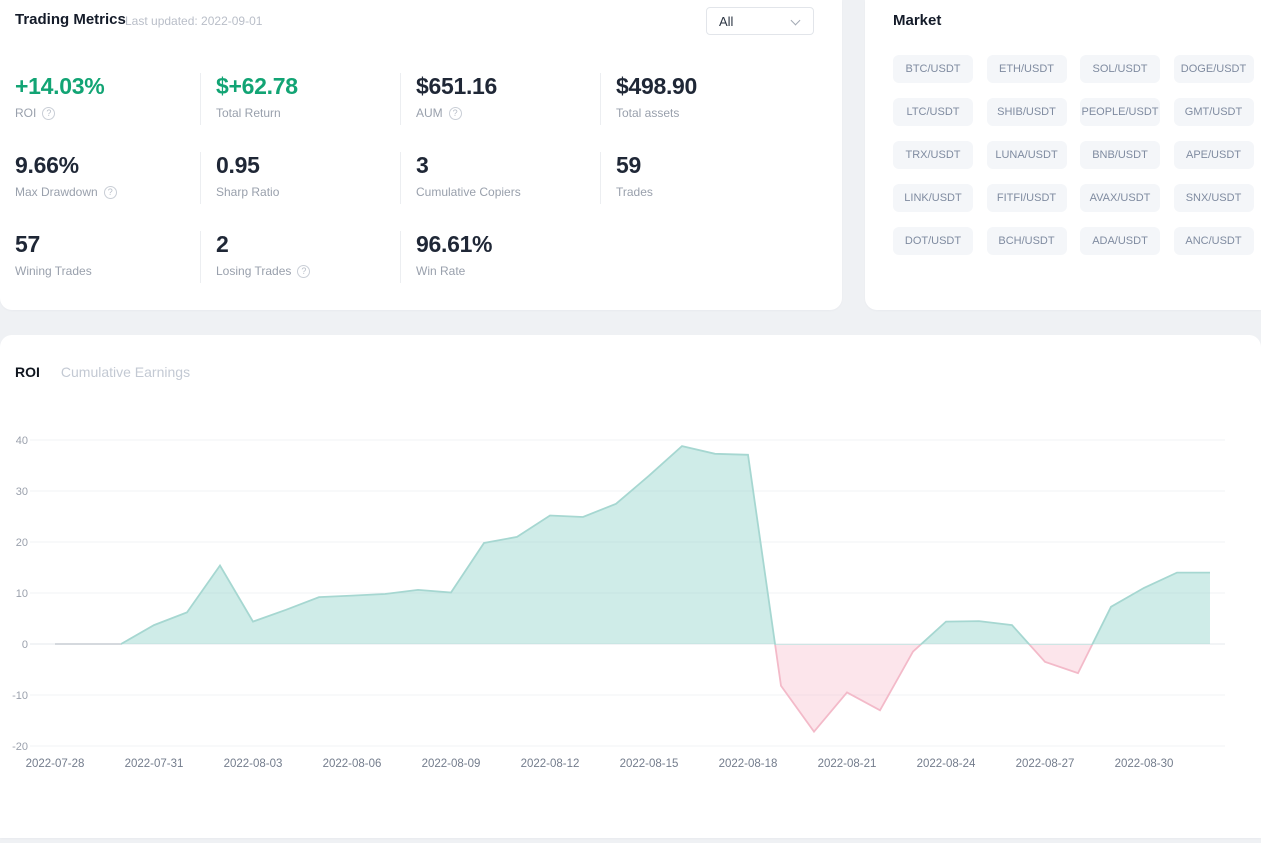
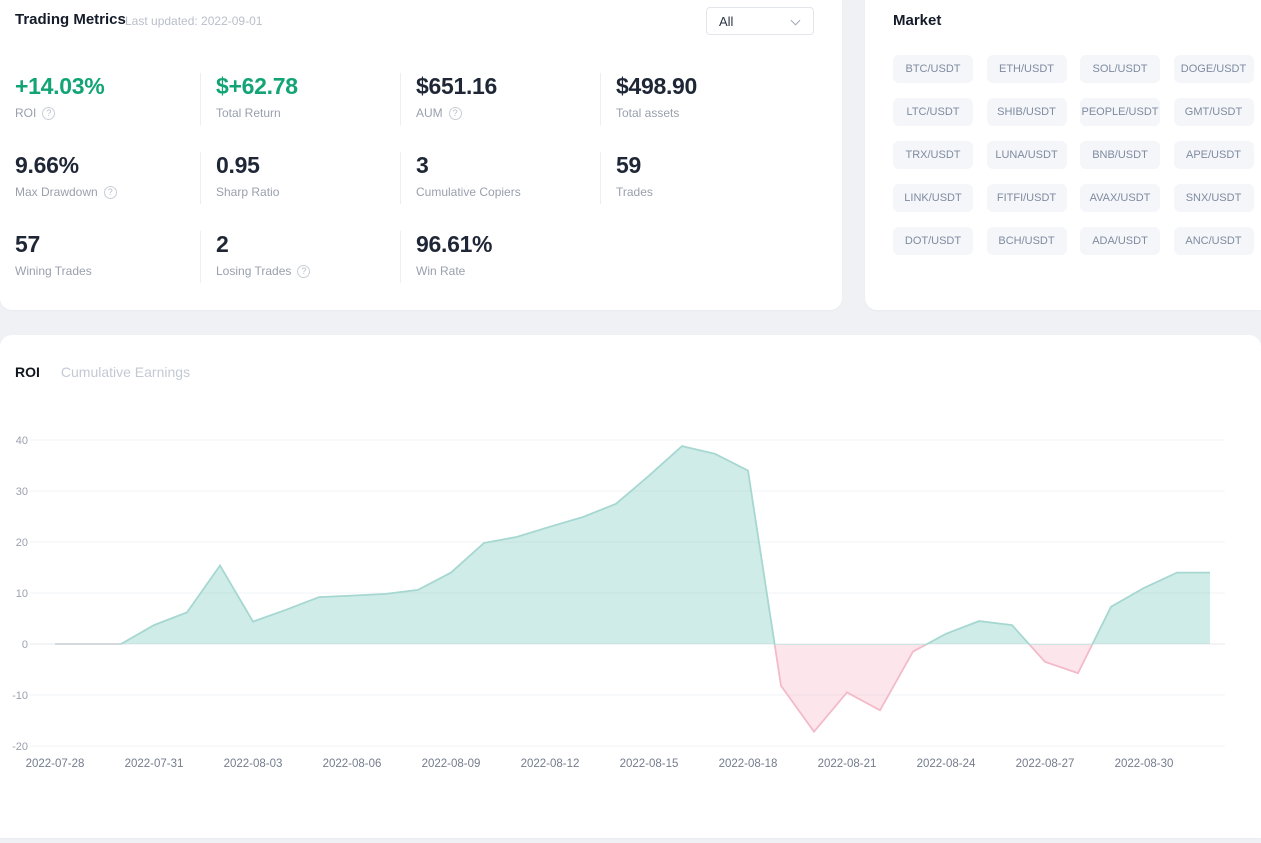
2022-08-09: 10 -> 14
2022-08-12: 25 -> 23
2022-08-18: 37 -> 34
2022-08-24: 4 -> 2
